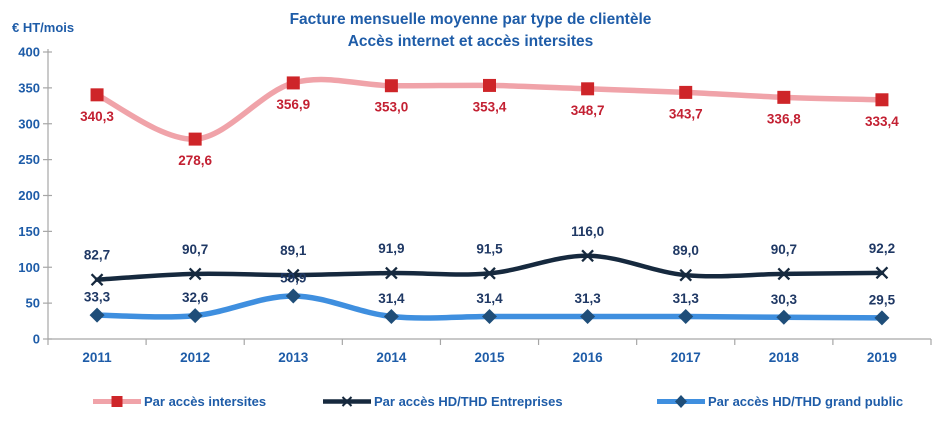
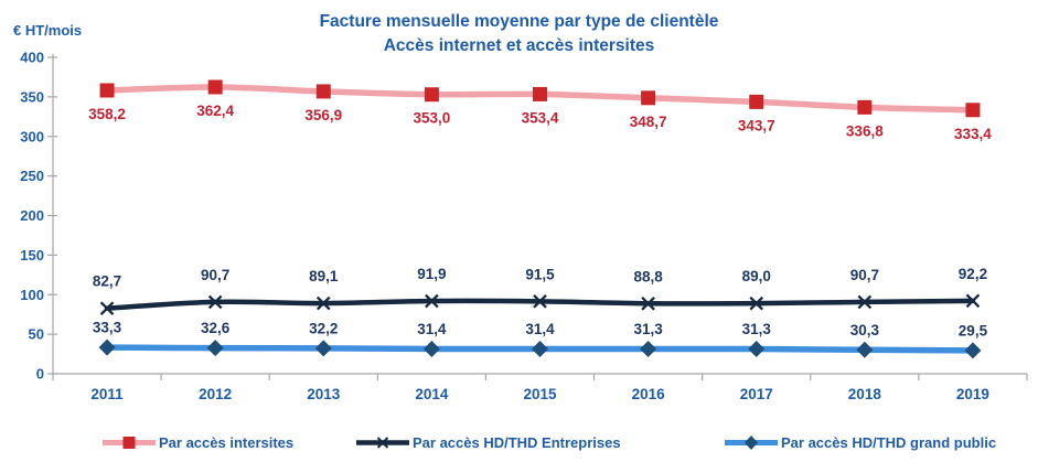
Par accès intersites/2011: 340,3 -> 358,2
Par accès intersites/2012: 278,6 -> 362,4
Par accès HD/THD grand public/2013: 59,9 -> 32,2
Par accès HD/THD Entreprises/2016: 116,0 -> 88,8
